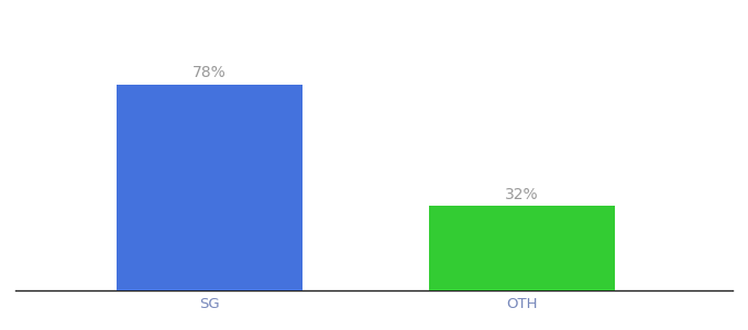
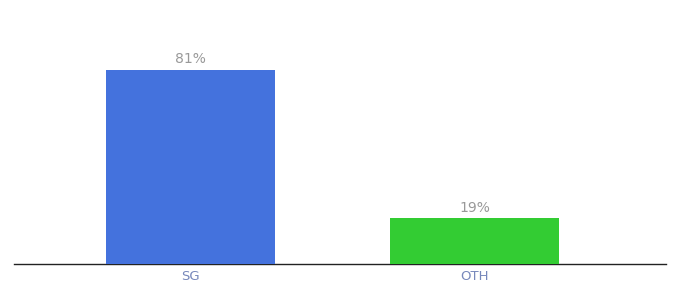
SG: 78% -> 81%
OTH: 32% -> 19%
